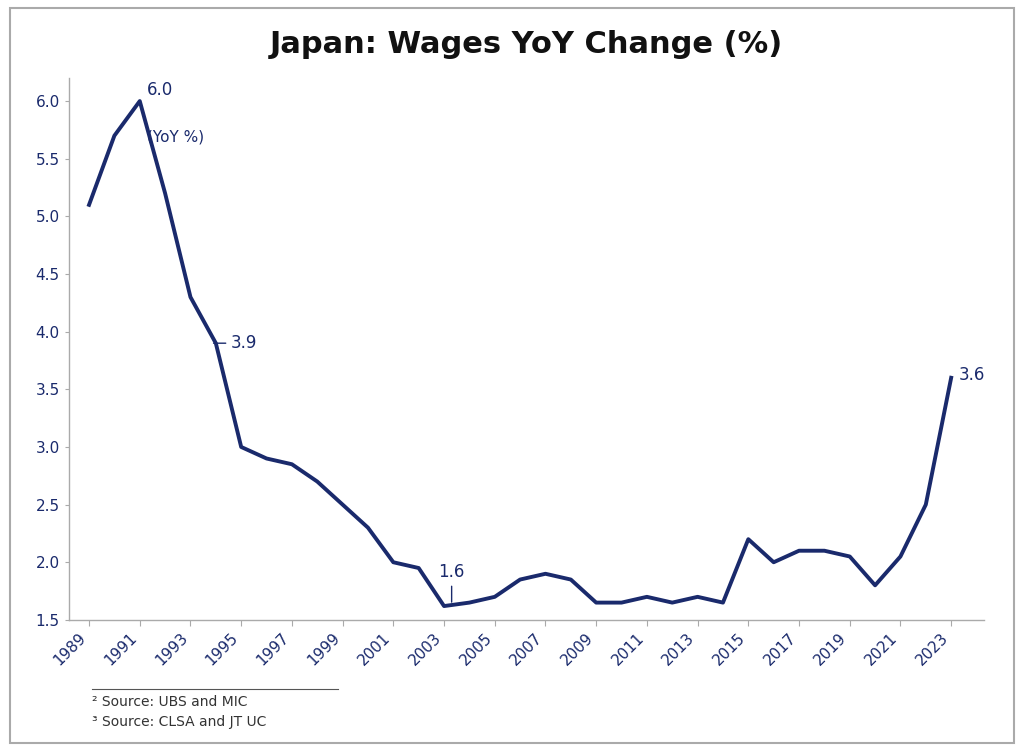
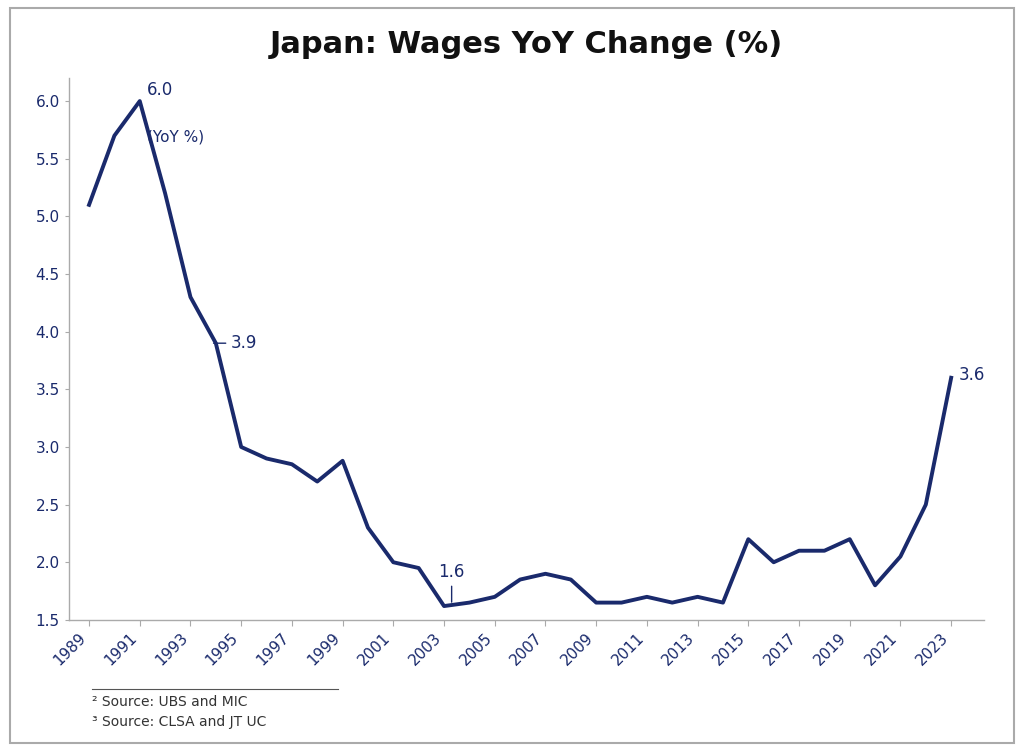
1999: 2.50 -> 2.88
2019: 2.05 -> 2.20
